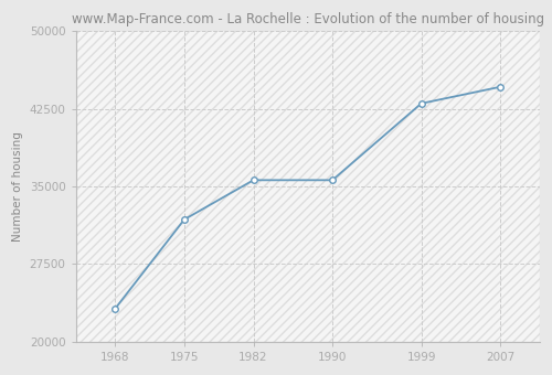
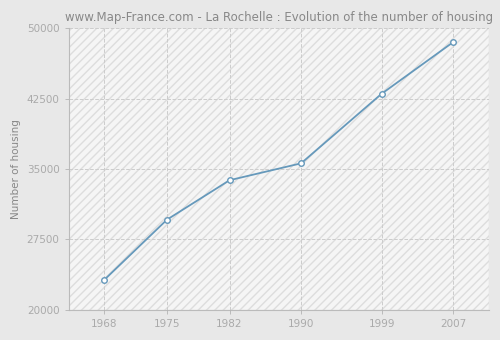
1975: 31800 -> 29600
1982: 35600 -> 33800
2007: 44600 -> 48500
